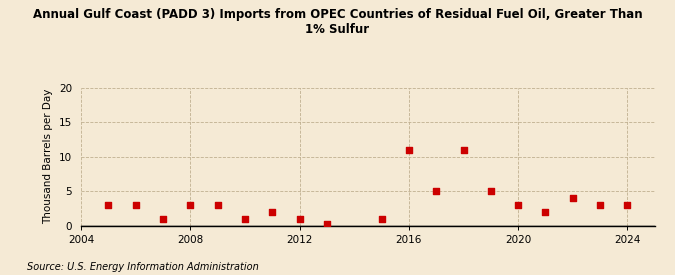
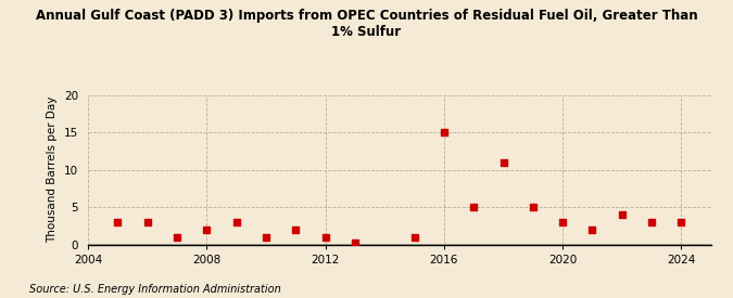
2008: 3.0 -> 2.0
2016: 11.0 -> 15.0
